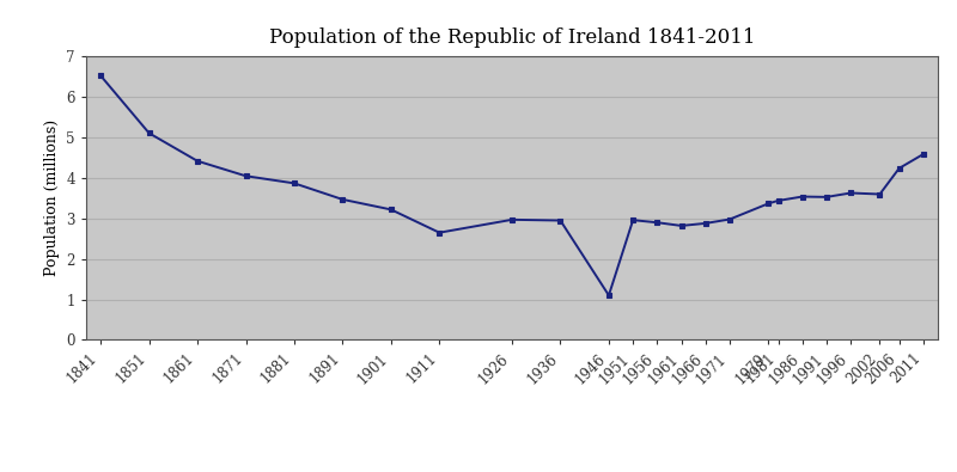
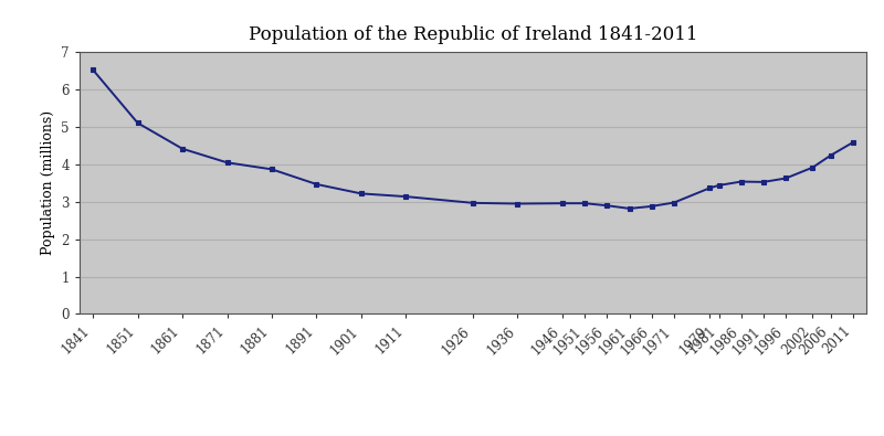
1911: 2.65 -> 3.14
1946: 1.10 -> 2.96
2002: 3.60 -> 3.92
